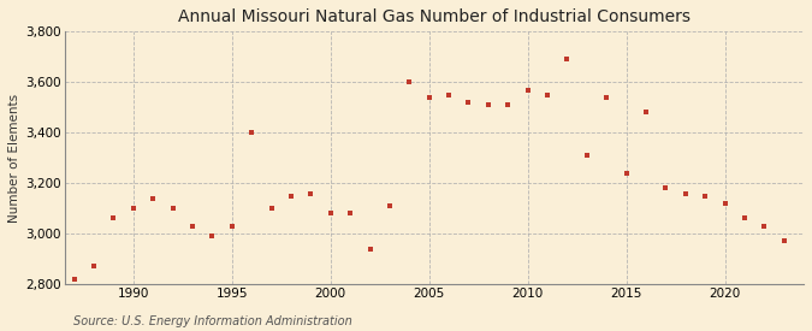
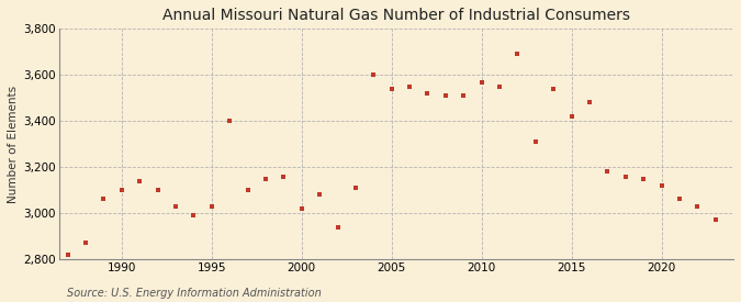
2000: 3,080 -> 3,020
2015: 3,240 -> 3,420
